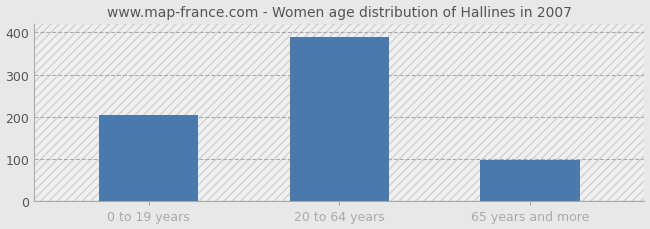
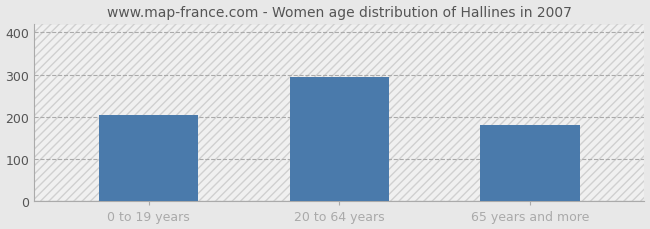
20 to 64 years: 390 -> 295
65 years and more: 98 -> 180
